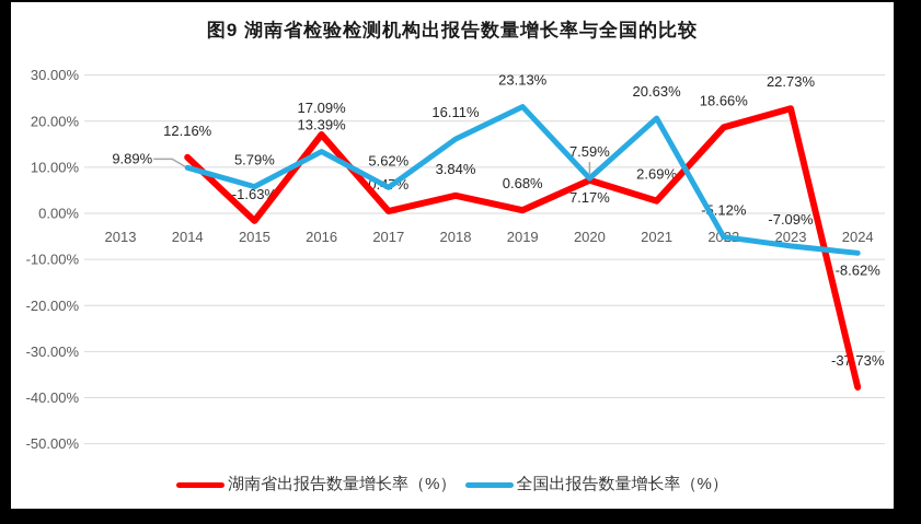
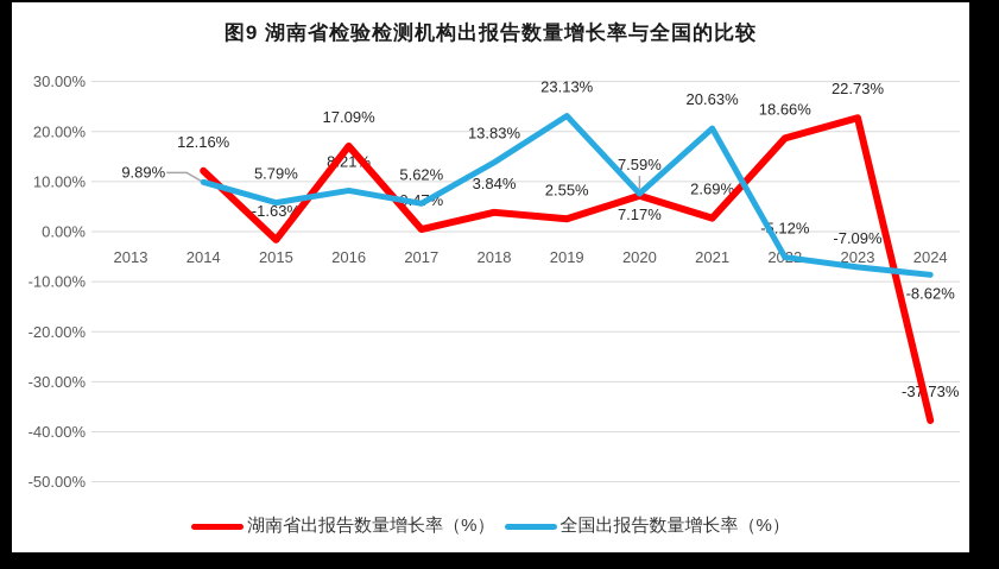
全国出报告数量增长率（%）/2016: 13.39% -> 8.21%
全国出报告数量增长率（%）/2018: 16.11% -> 13.83%
湖南省出报告数量增长率（%）/2019: 0.68% -> 2.55%
